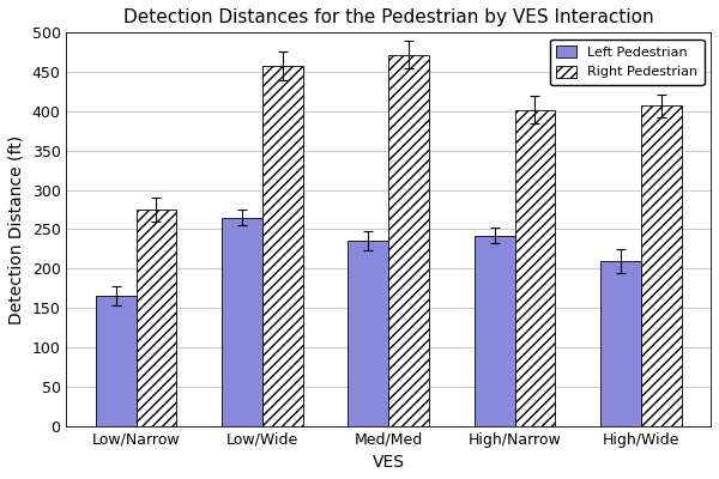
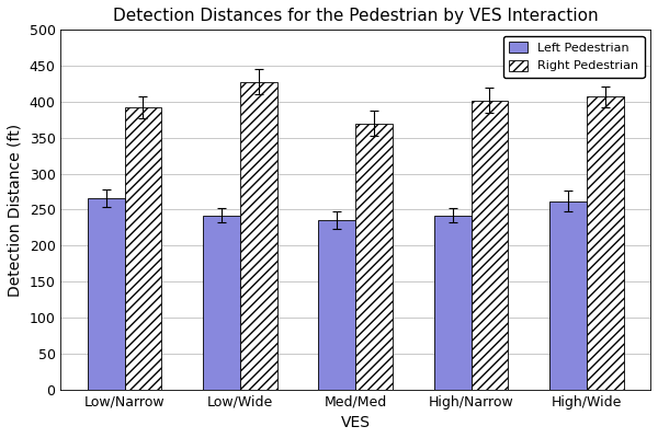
Left Pedestrian/Low/Narrow: 165 -> 266
Right Pedestrian/Low/Narrow: 275 -> 392
Left Pedestrian/Low/Wide: 265 -> 242
Right Pedestrian/Low/Wide: 458 -> 428
Right Pedestrian/Med/Med: 472 -> 370
Left Pedestrian/High/Wide: 210 -> 262
